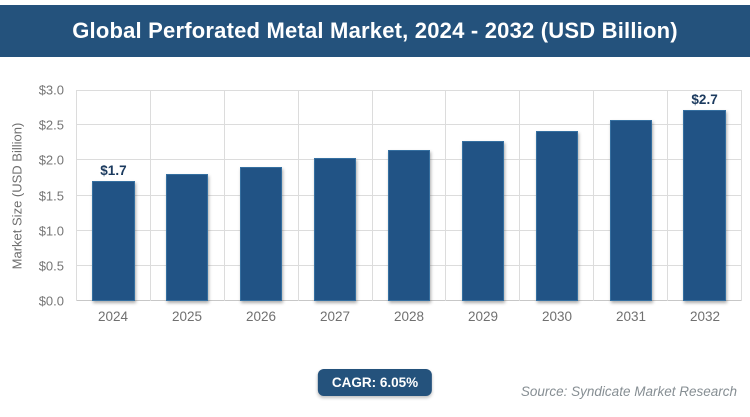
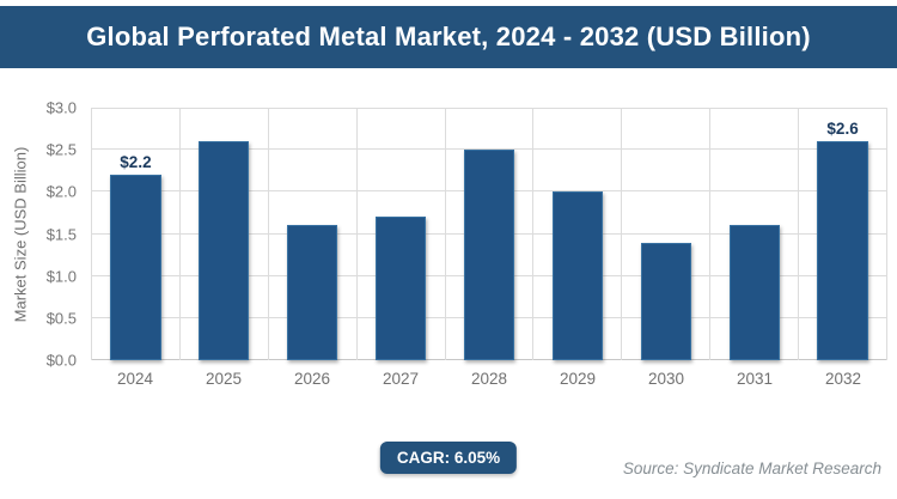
2024: $1.7 -> $2.2
2025: $1.8 -> $2.6
2026: $1.9 -> $1.6
2027: $2.0 -> $1.7
2028: $2.1 -> $2.5
2029: $2.3 -> $2.0
2030: $2.4 -> $1.4
2031: $2.6 -> $1.6
2032: $2.7 -> $2.6
